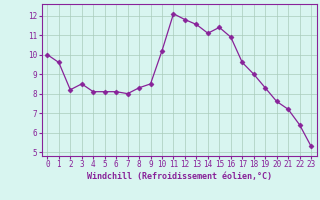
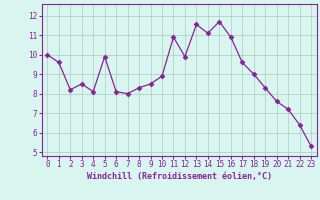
5: 8.1 -> 9.9
10: 10.2 -> 8.9
11: 12.1 -> 10.9
12: 11.8 -> 9.9
15: 11.4 -> 11.7
